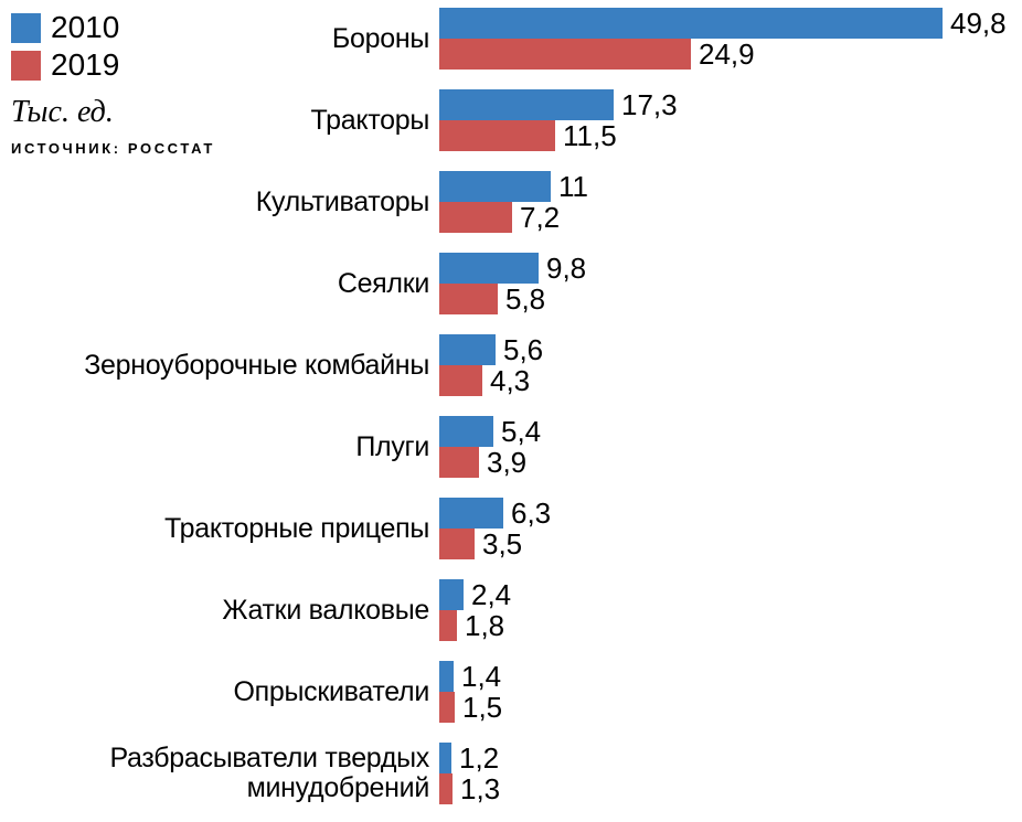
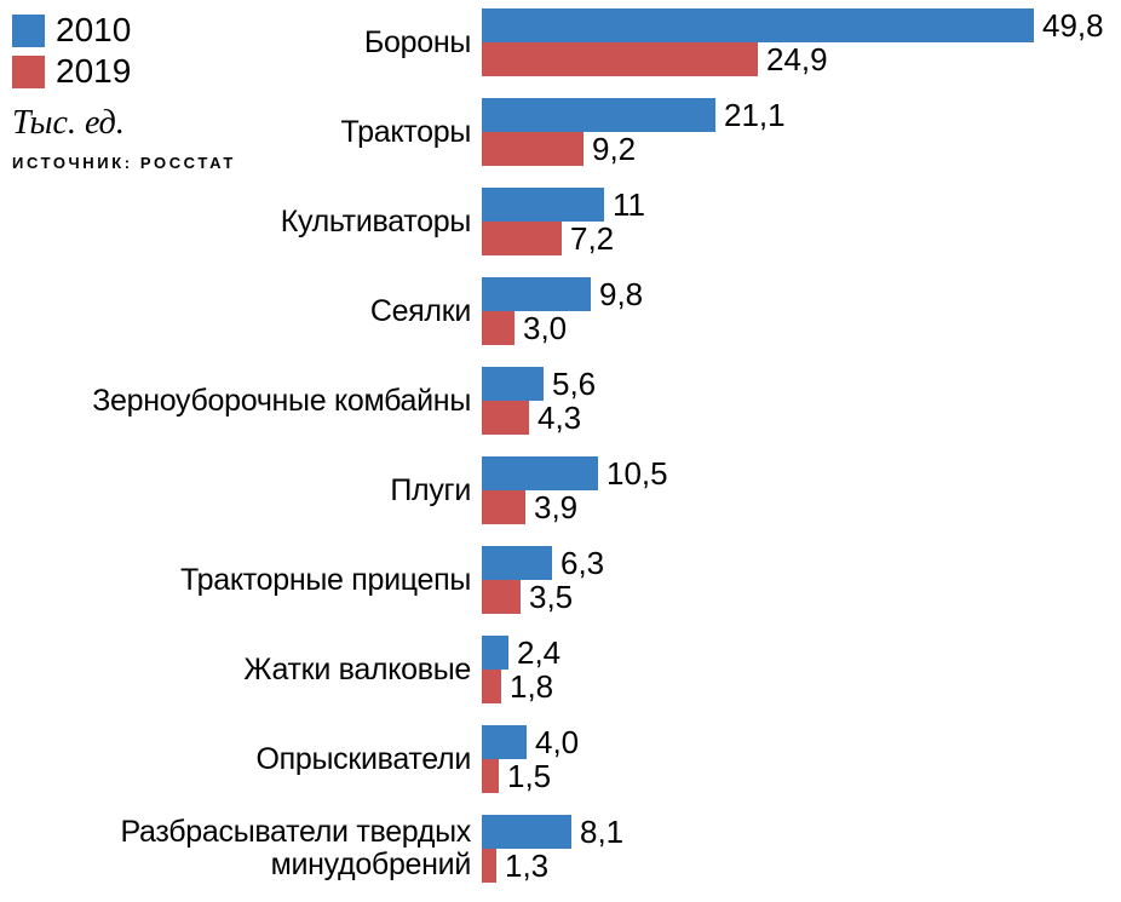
2010/Тракторы: 17,3 -> 21,1
2019/Тракторы: 11,5 -> 9,2
2019/Сеялки: 5,8 -> 3,0
2010/Плуги: 5,4 -> 10,5
2010/Опрыскиватели: 1,4 -> 4,0
2010/Разбрасыватели твердых минудобрений: 1,2 -> 8,1
